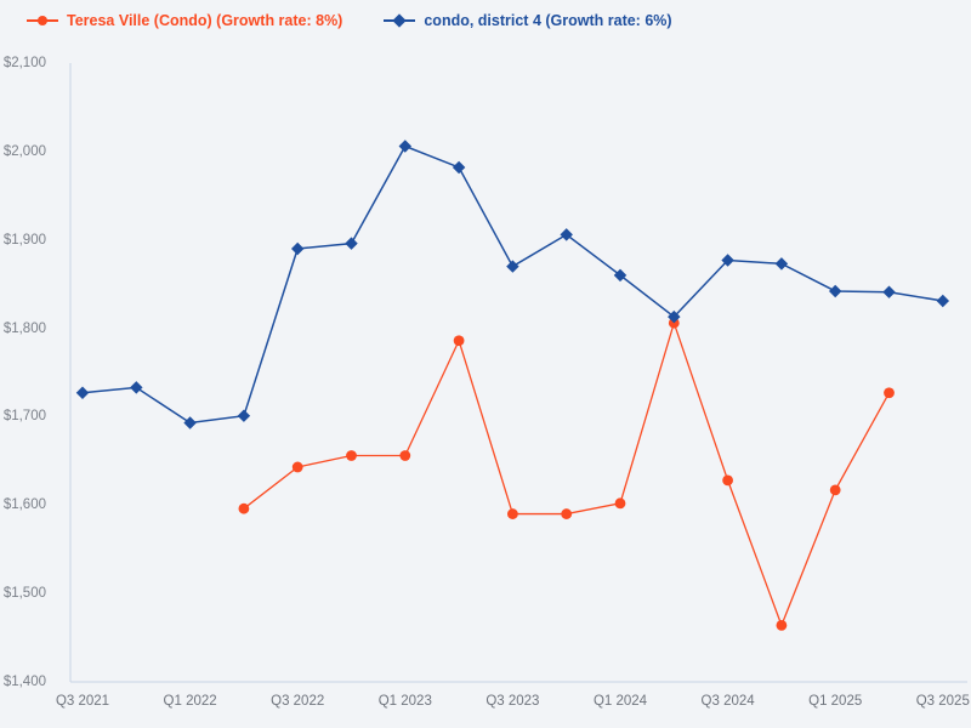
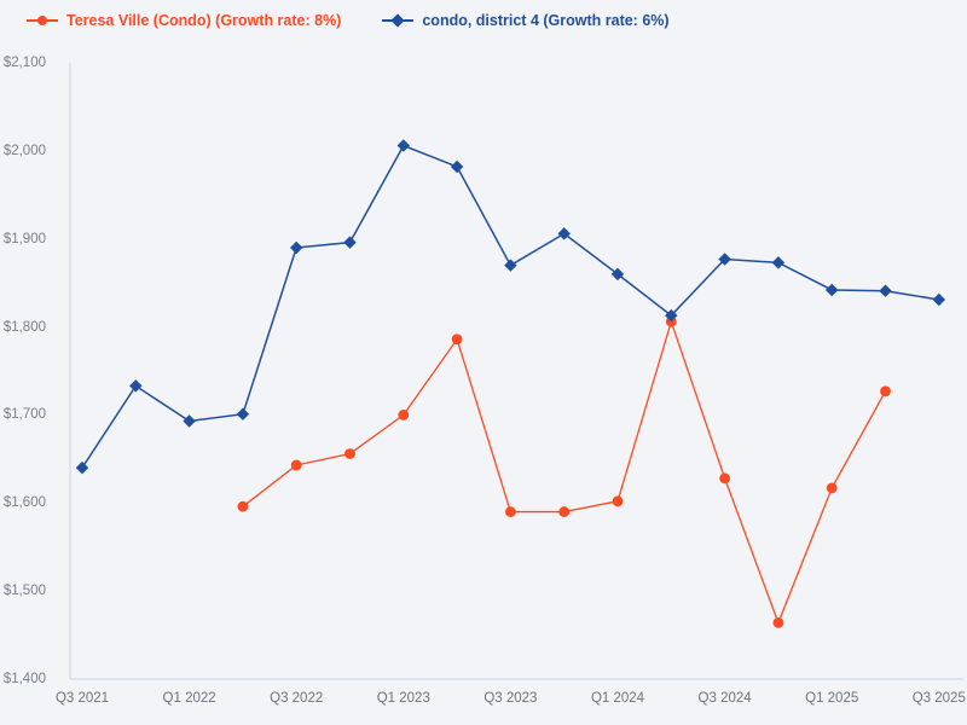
condo, district 4 (Growth rate: 6%)/Q3 2021: $1730 -> $1640
Teresa Ville (Condo) (Growth rate: 8%)/Q1 2023: $1660 -> $1700
